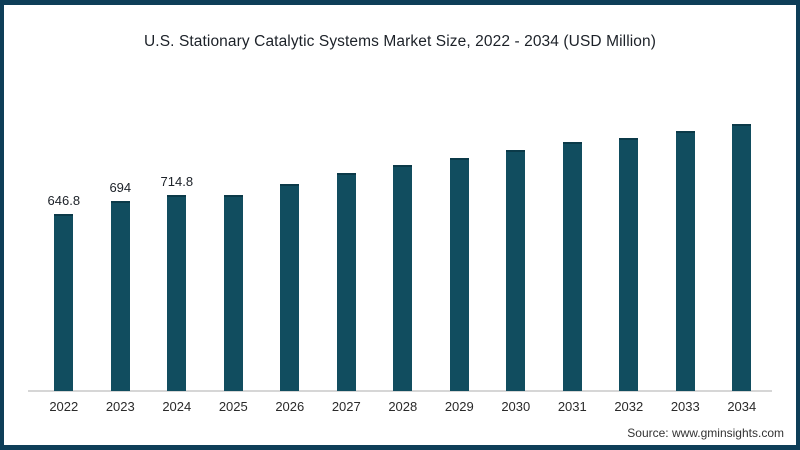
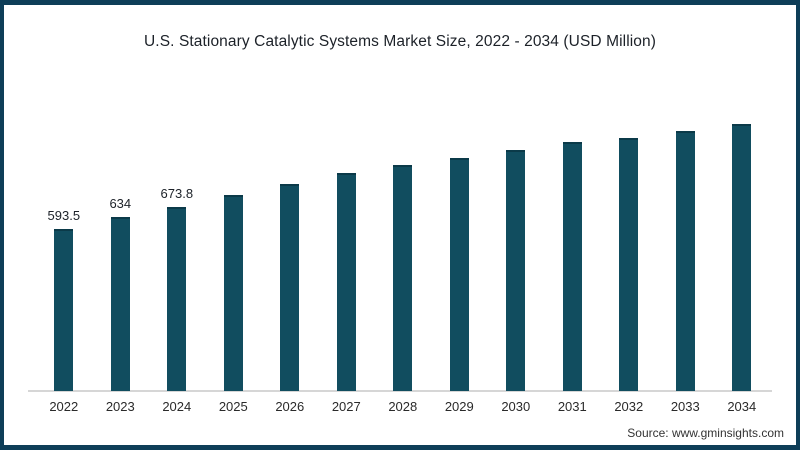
2022: 646.8 -> 593.5
2023: 694 -> 634
2024: 714.8 -> 673.8
